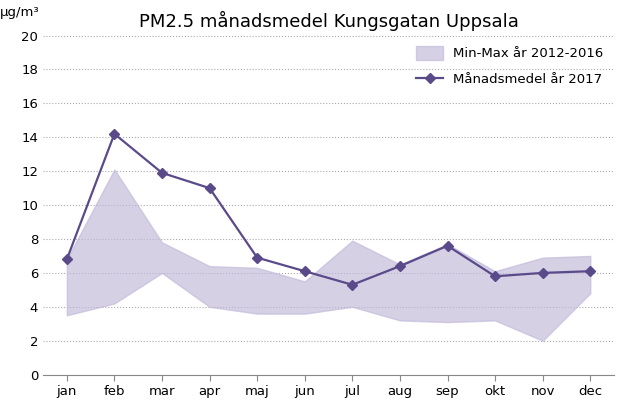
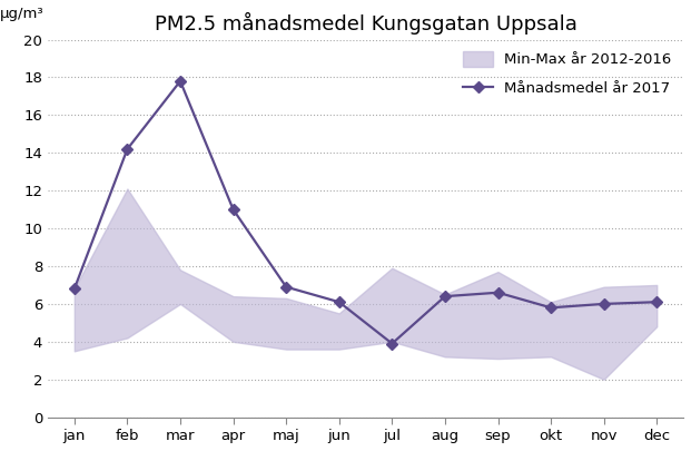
Månadsmedel år 2017/mar: 11.9 -> 17.8
Månadsmedel år 2017/jul: 5.3 -> 3.9
Månadsmedel år 2017/sep: 7.6 -> 6.6
